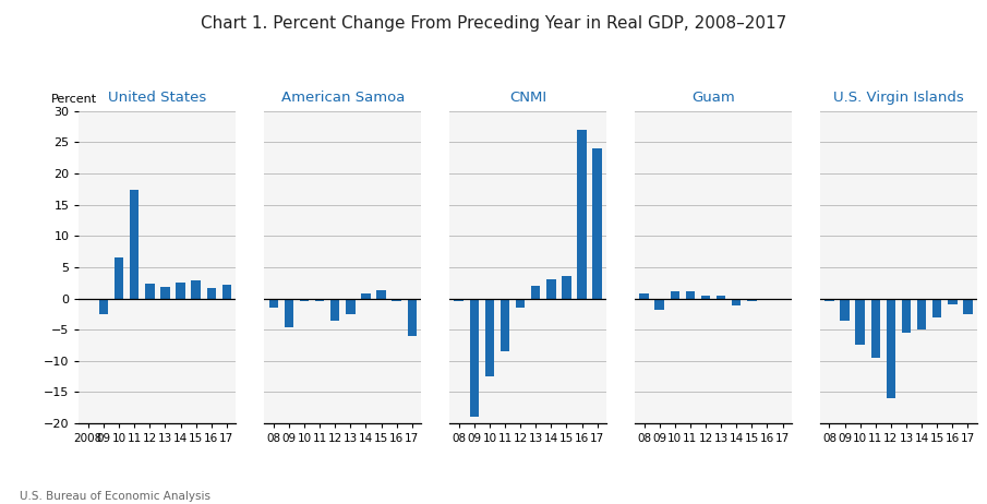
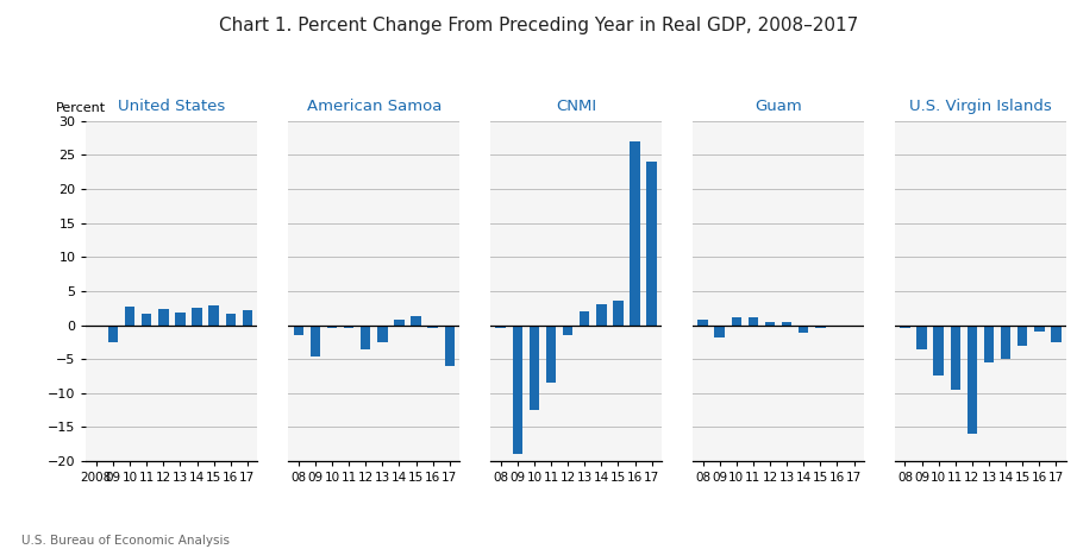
United States/10: 6.6 -> 2.7
United States/11: 17.4 -> 1.6
